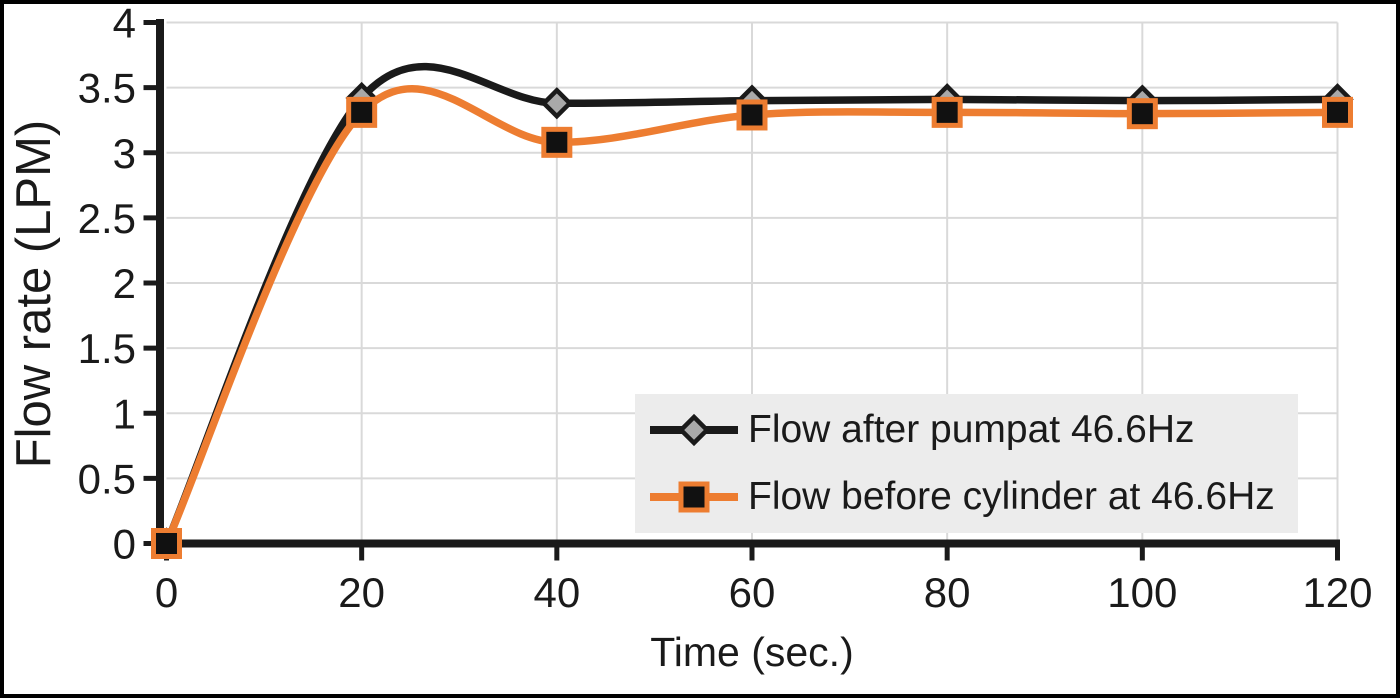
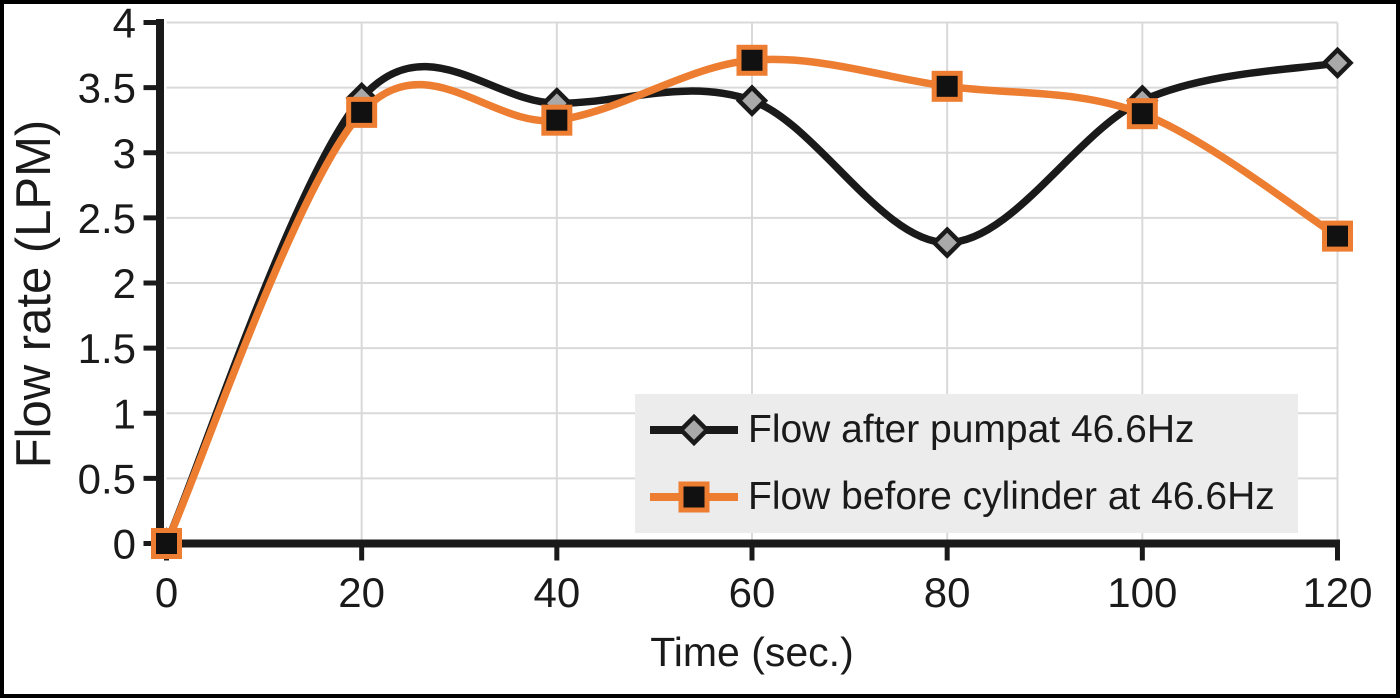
Flow before cylinder at 46.6Hz/40: 3.08 -> 3.25
Flow before cylinder at 46.6Hz/60: 3.29 -> 3.71
Flow after pumpat 46.6Hz/80: 3.41 -> 2.31
Flow before cylinder at 46.6Hz/80: 3.31 -> 3.51
Flow after pumpat 46.6Hz/120: 3.41 -> 3.69
Flow before cylinder at 46.6Hz/120: 3.31 -> 2.36
